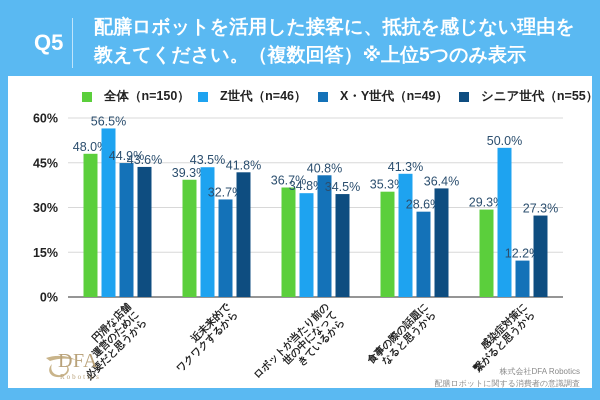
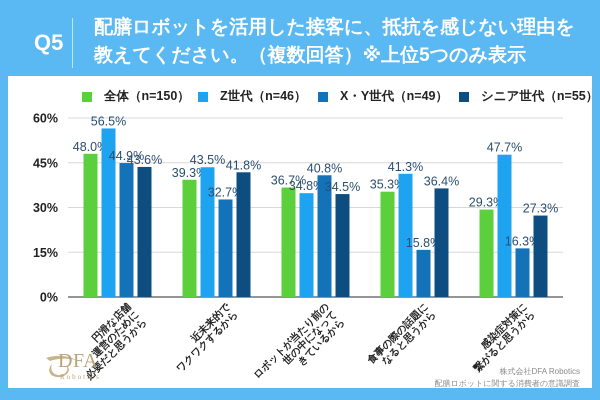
X・Y世代（n=49）/食事の際の話題になると思うから: 28.6% -> 15.8%
Z世代（n=46）/感染症対策に繋がると思うから: 50.0% -> 47.7%
X・Y世代（n=49）/感染症対策に繋がると思うから: 12.2% -> 16.3%
